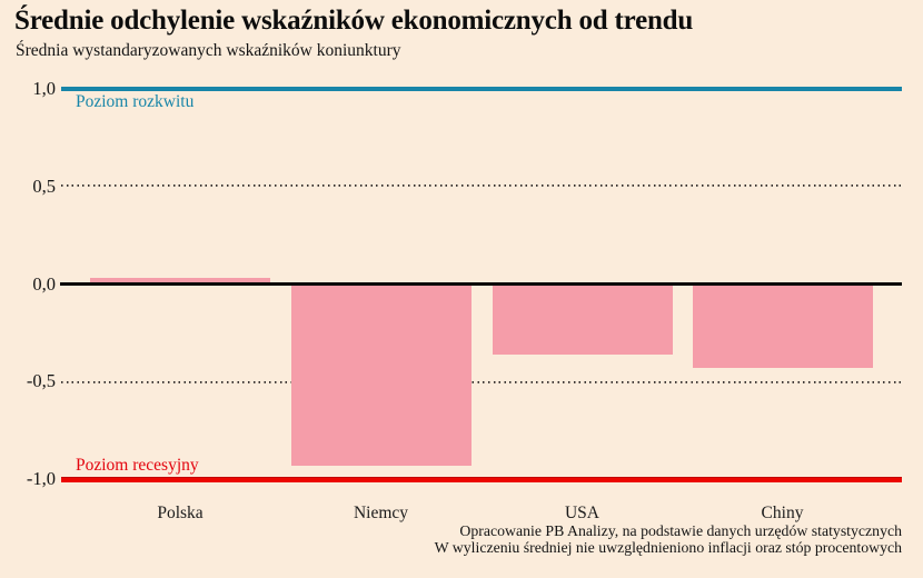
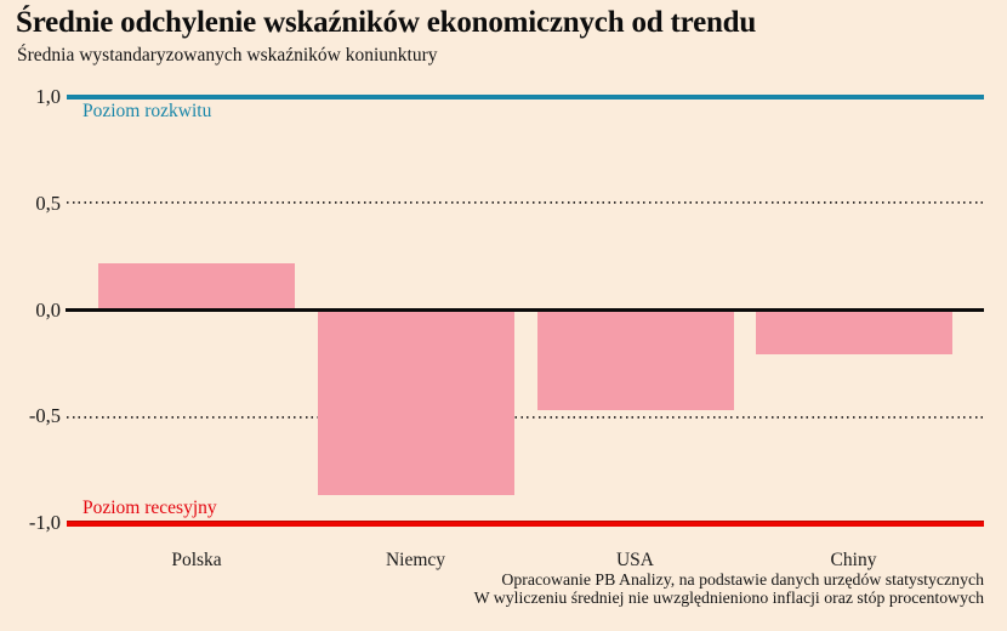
Polska: 0,03 -> 0,22
Niemcy: -0,93 -> -0,87
USA: -0,36 -> -0,47
Chiny: -0,43 -> -0,21
